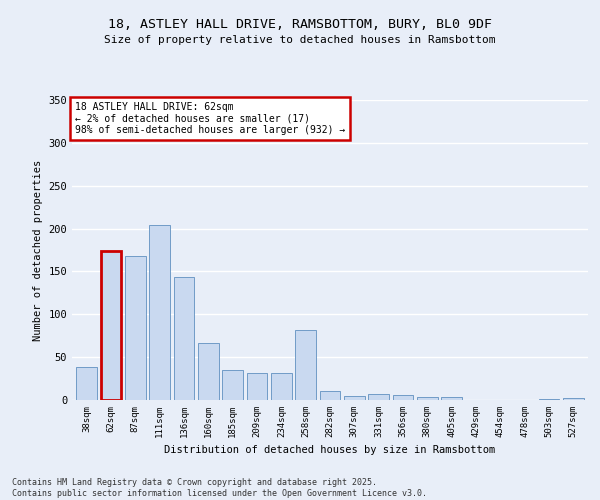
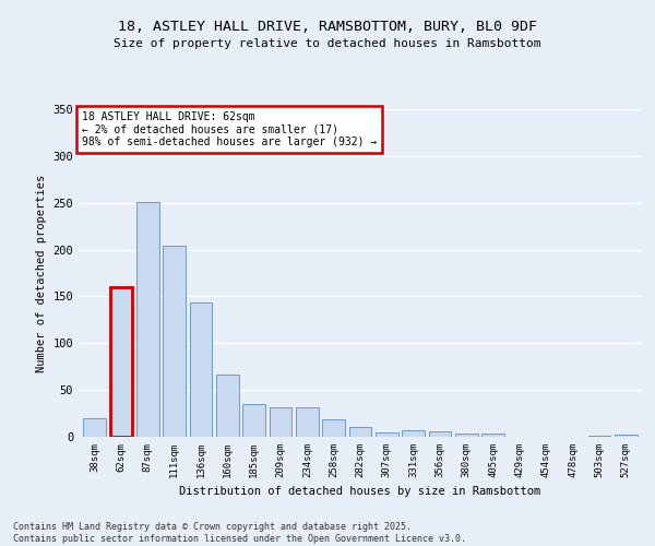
38sqm: 38 -> 20
62sqm: 174 -> 160
87sqm: 168 -> 251
258sqm: 82 -> 19
